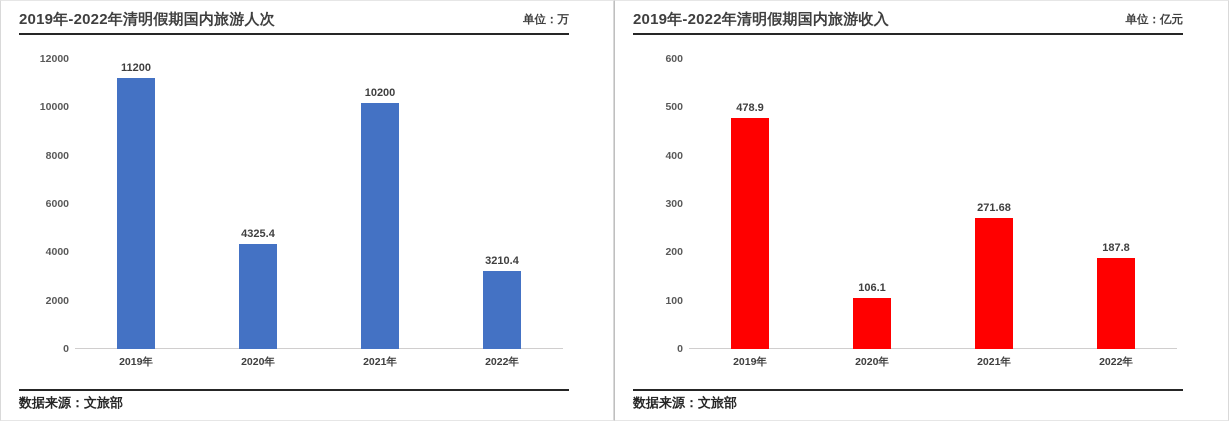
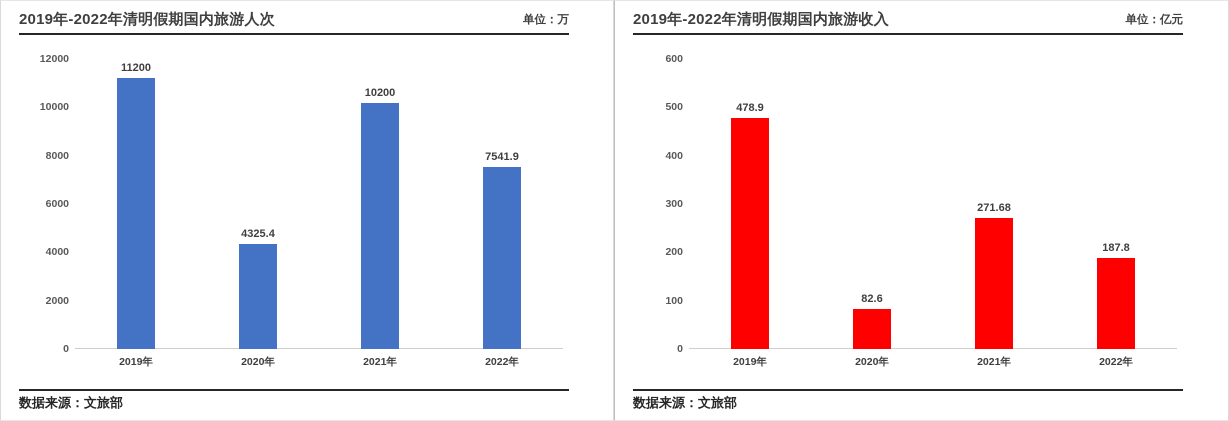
2019年-2022年清明假期国内旅游人次/2022年: 3210.4 -> 7541.9
2019年-2022年清明假期国内旅游收入/2020年: 106.1 -> 82.6
